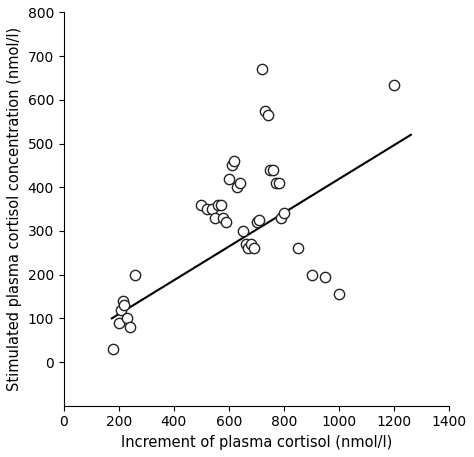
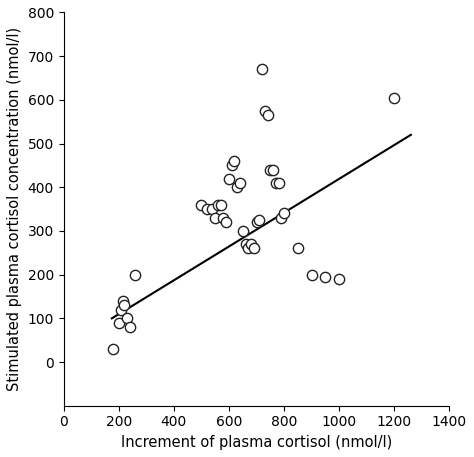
1000: 155 -> 190
1200: 635 -> 605
